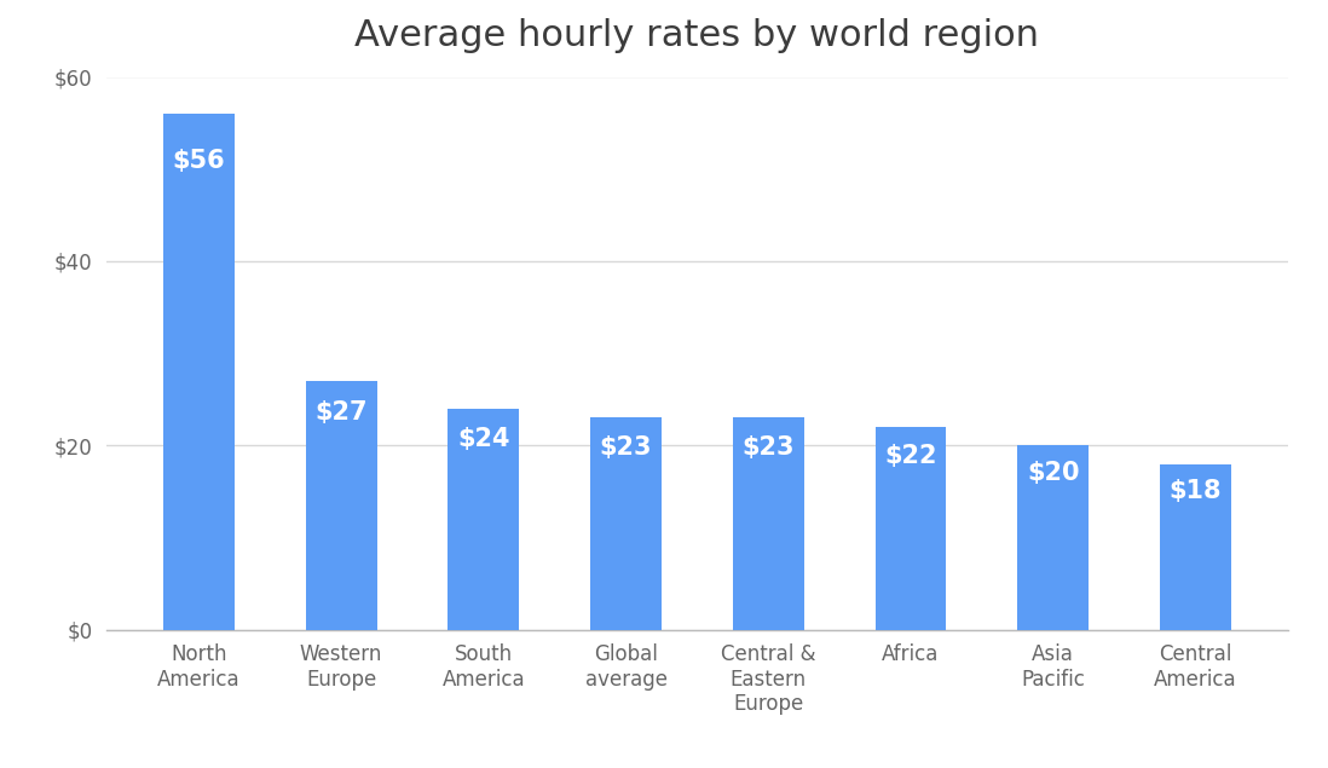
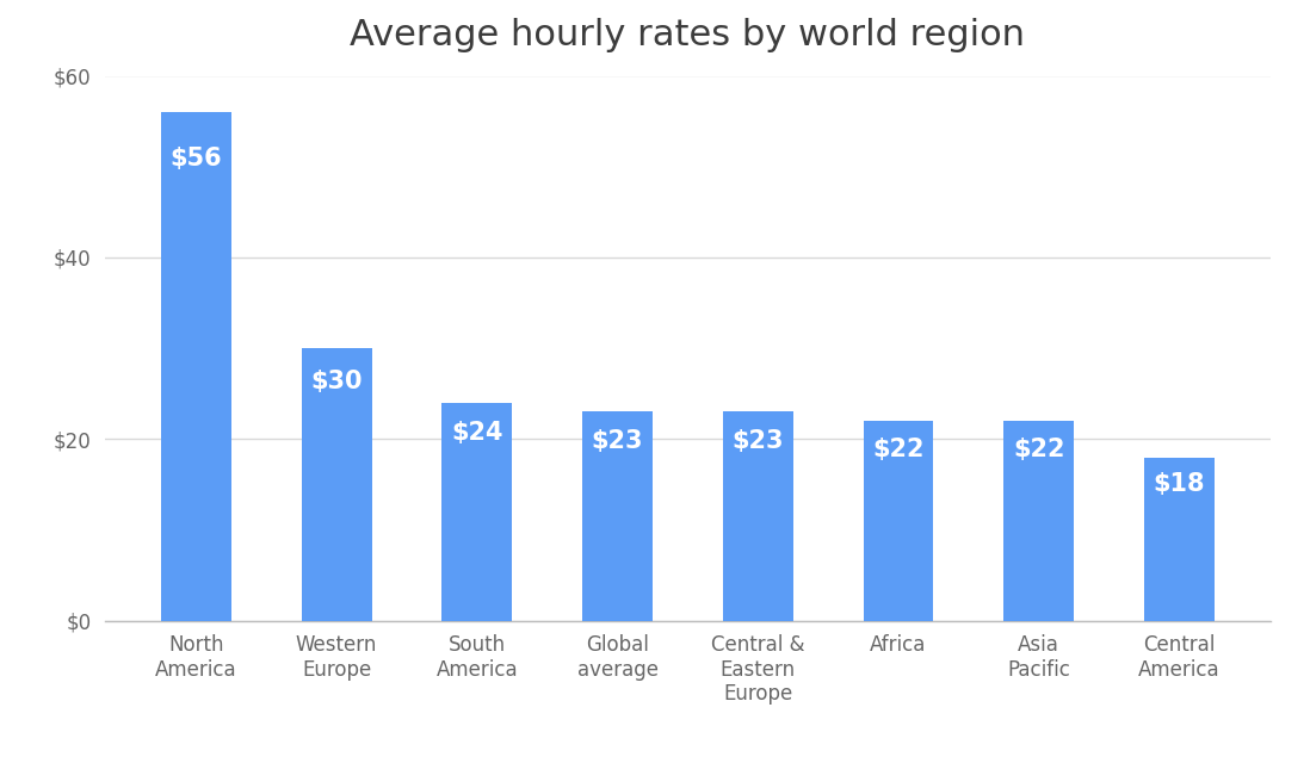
Western Europe: $27 -> $30
Asia Pacific: $20 -> $22
